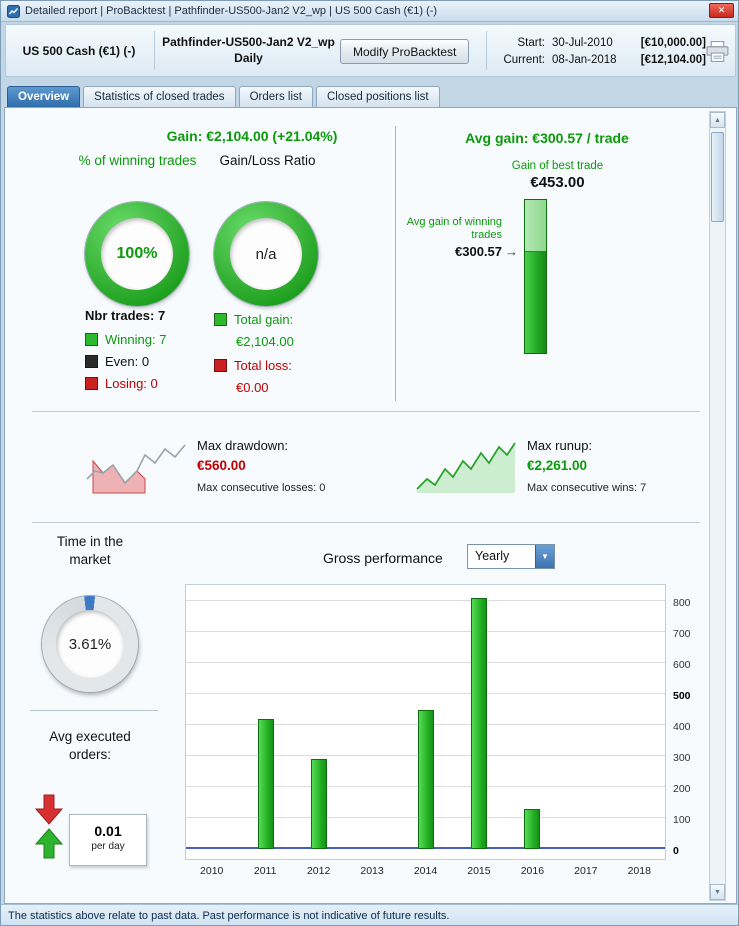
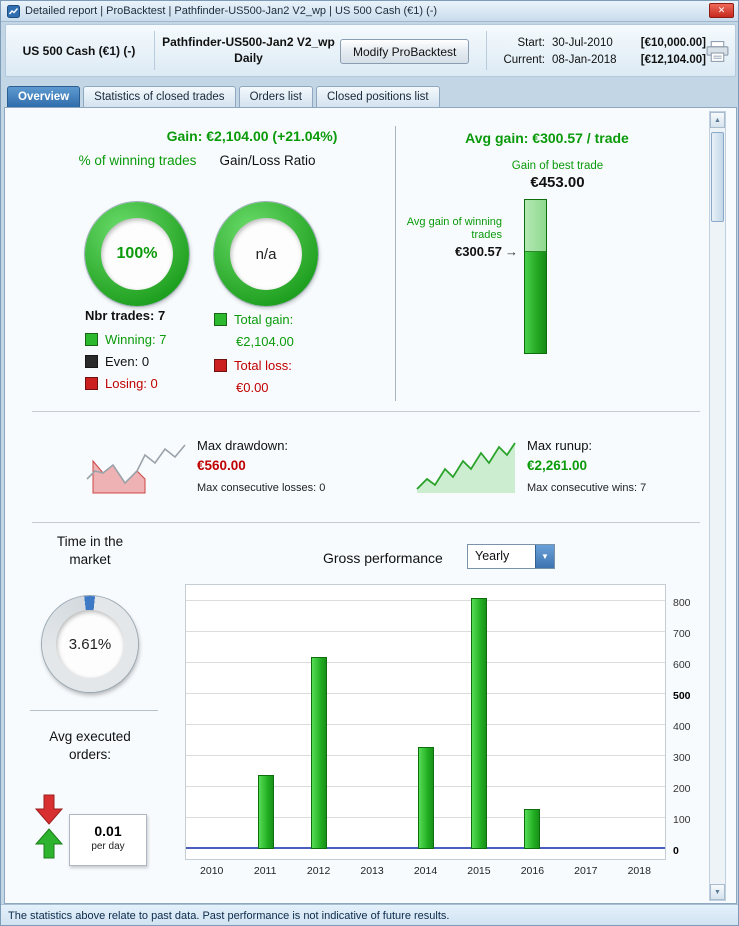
2011: 420 -> 240
2012: 290 -> 620
2014: 450 -> 330
